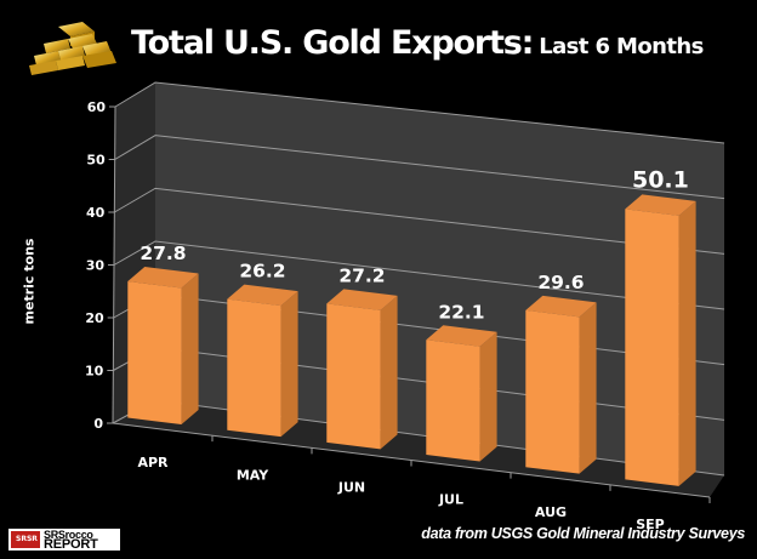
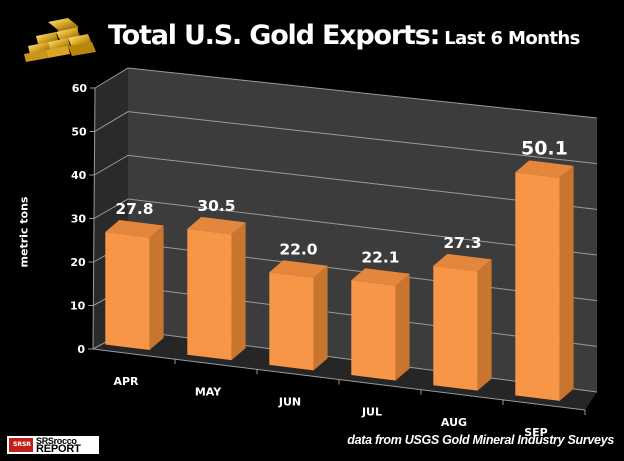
MAY: 26.2 -> 30.5
JUN: 27.2 -> 22.0
AUG: 29.6 -> 27.3
